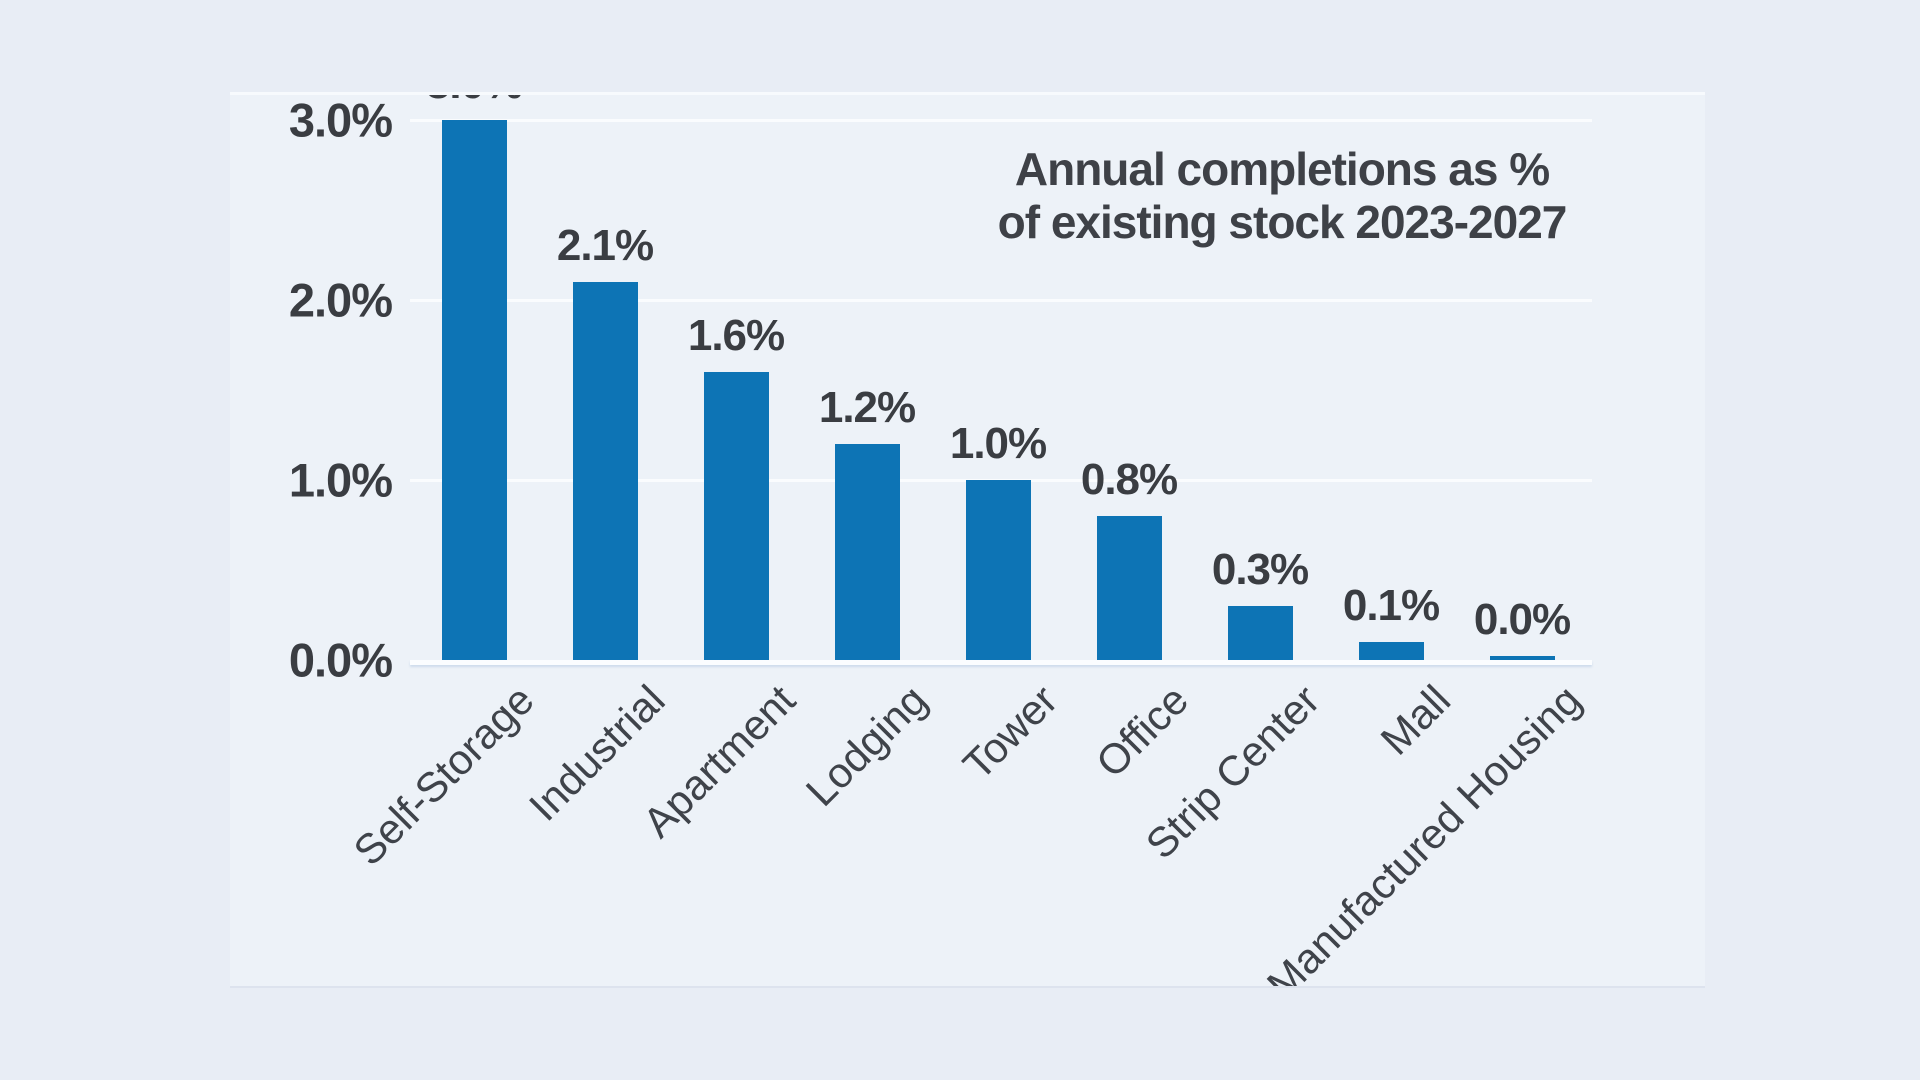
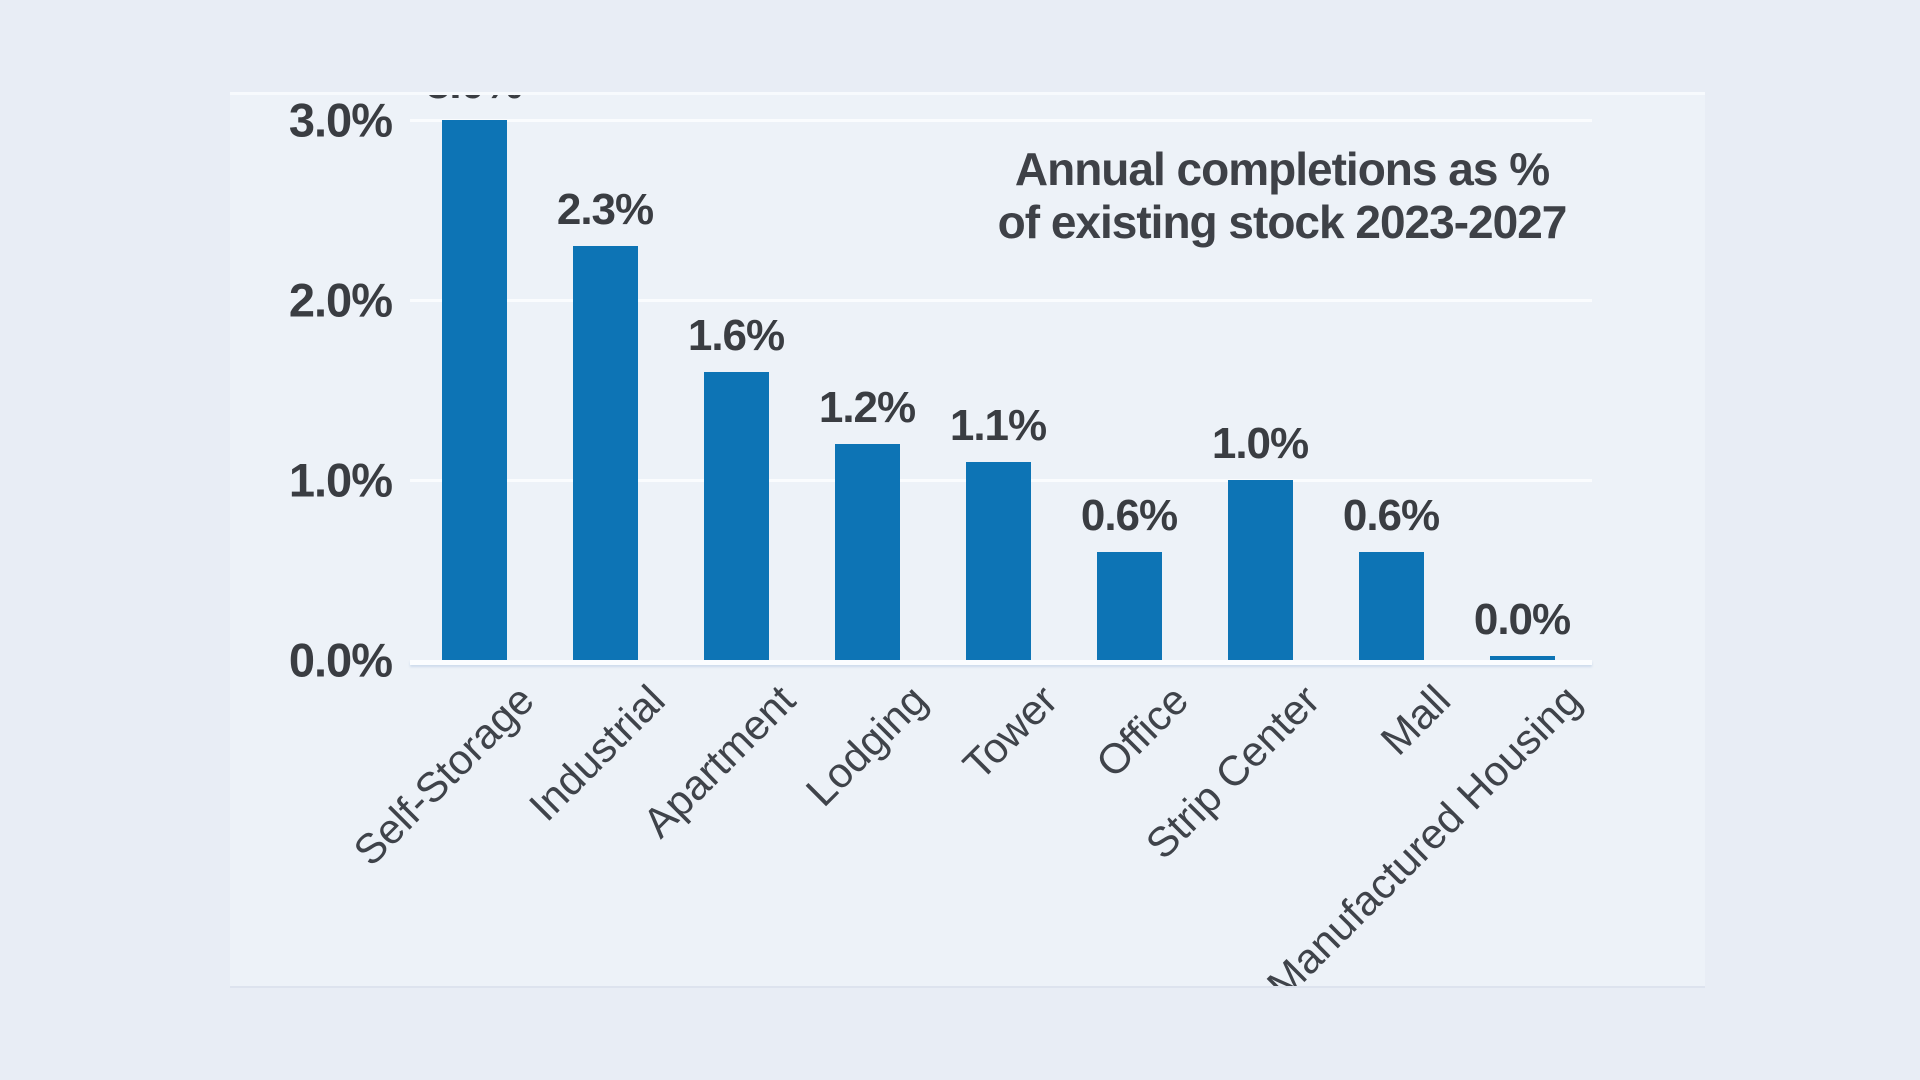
Industrial: 2.1% -> 2.3%
Tower: 1.0% -> 1.1%
Office: 0.8% -> 0.6%
Strip Center: 0.3% -> 1.0%
Mall: 0.1% -> 0.6%
